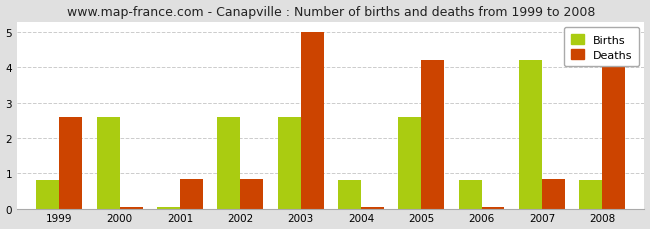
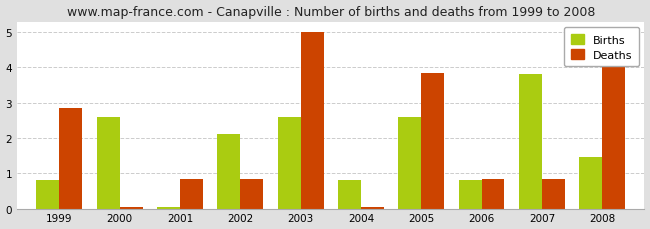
Deaths/1999: 2.60 -> 2.85
Births/2002: 2.60 -> 2.10
Deaths/2005: 4.20 -> 3.85
Deaths/2006: 0.05 -> 0.85
Births/2007: 4.20 -> 3.80
Births/2008: 0.80 -> 1.45
